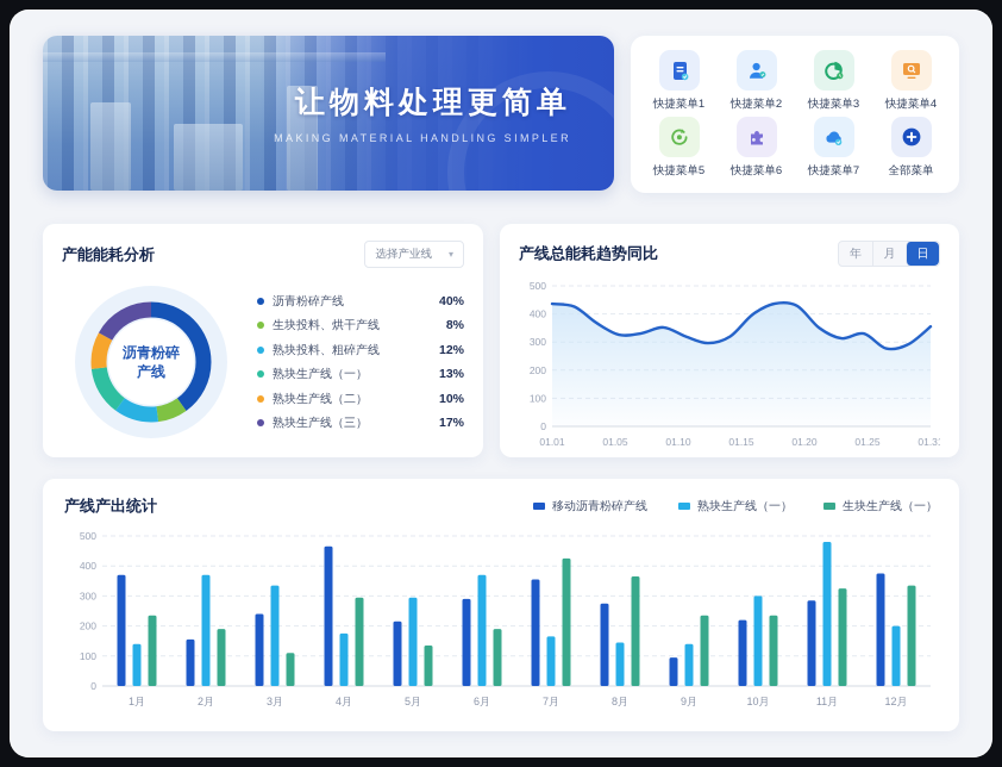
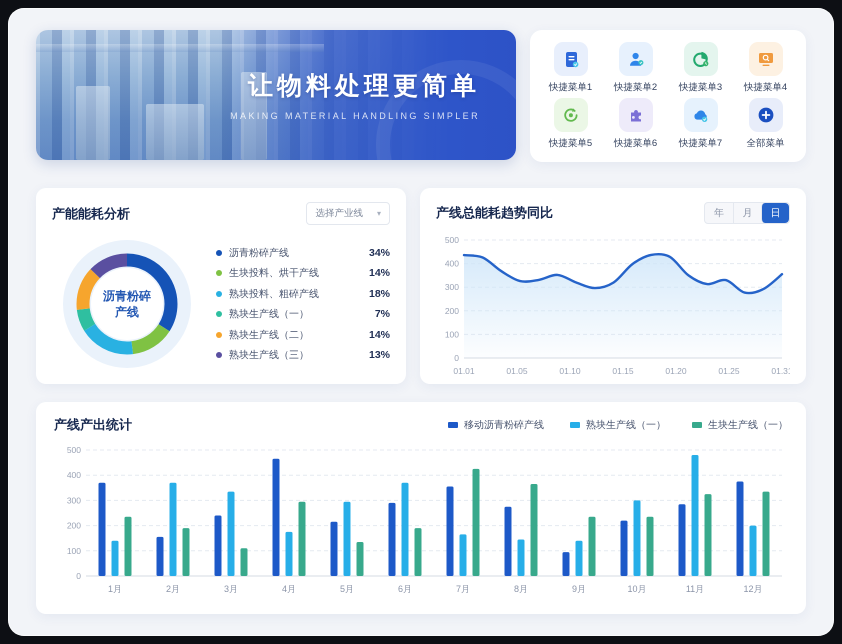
产能能耗分析/沥青粉碎产线: 40% -> 34%
产能能耗分析/生块投料、烘干产线: 8% -> 14%
产能能耗分析/熟块投料、粗碎产线: 12% -> 18%
产能能耗分析/熟块生产线（一）: 13% -> 7%
产能能耗分析/熟块生产线（二）: 10% -> 14%
产能能耗分析/熟块生产线（三）: 17% -> 13%
